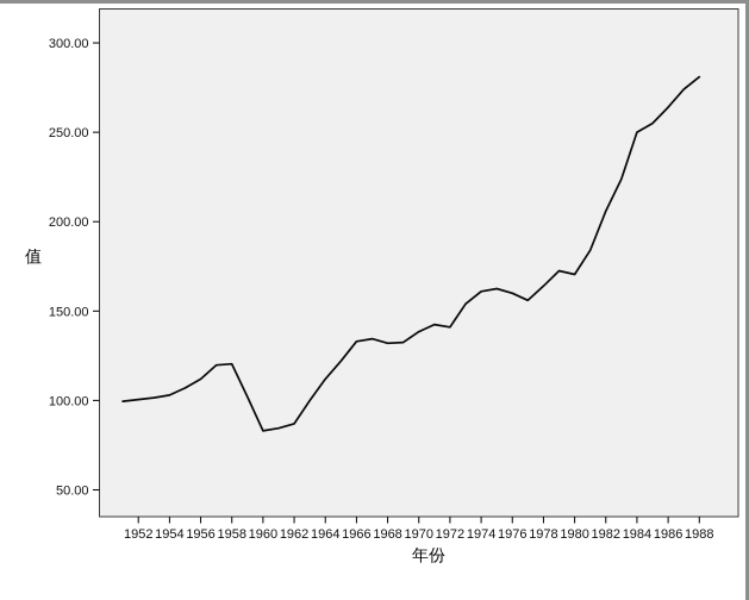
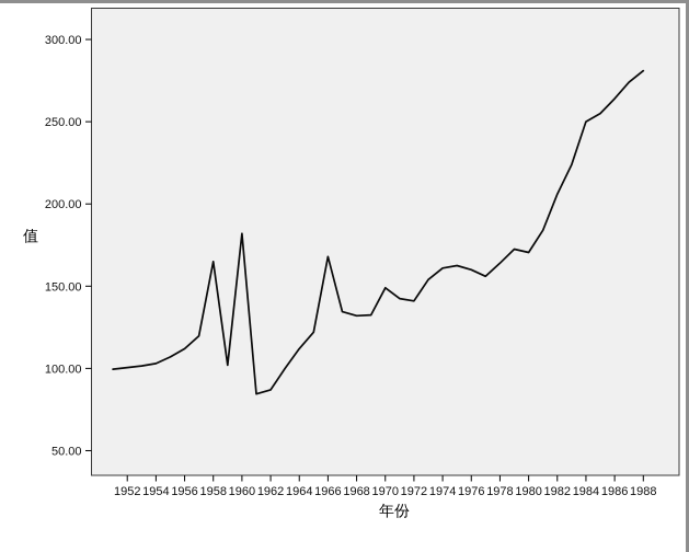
1958: 120 -> 165
1960: 83 -> 182
1966: 133 -> 168
1970: 138 -> 149
